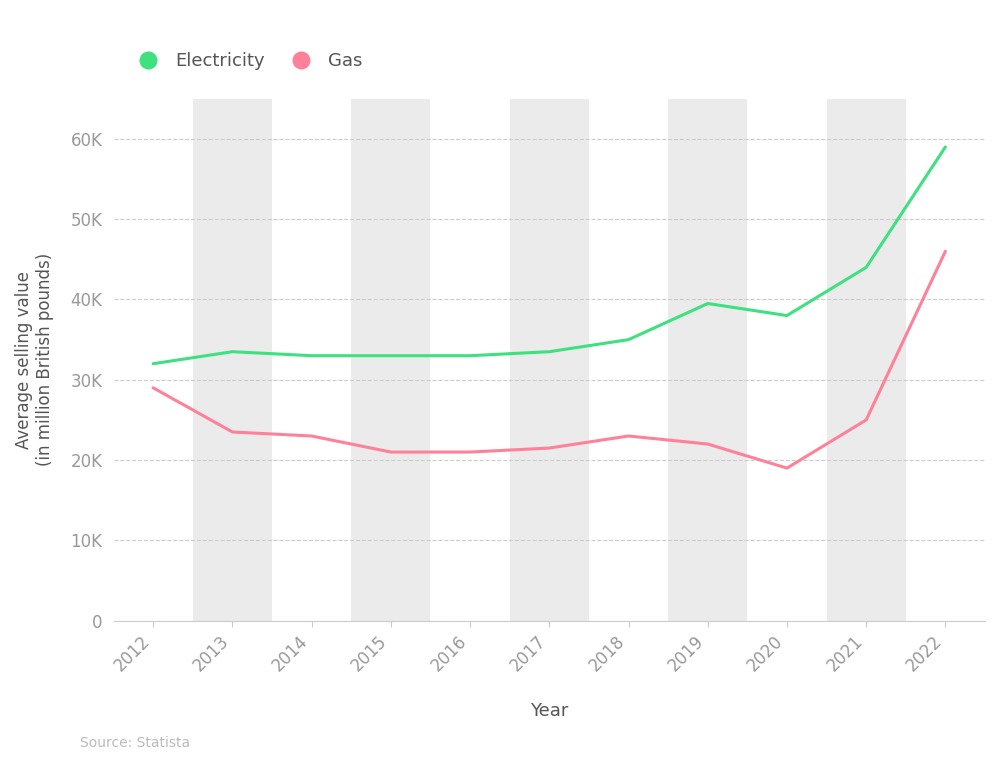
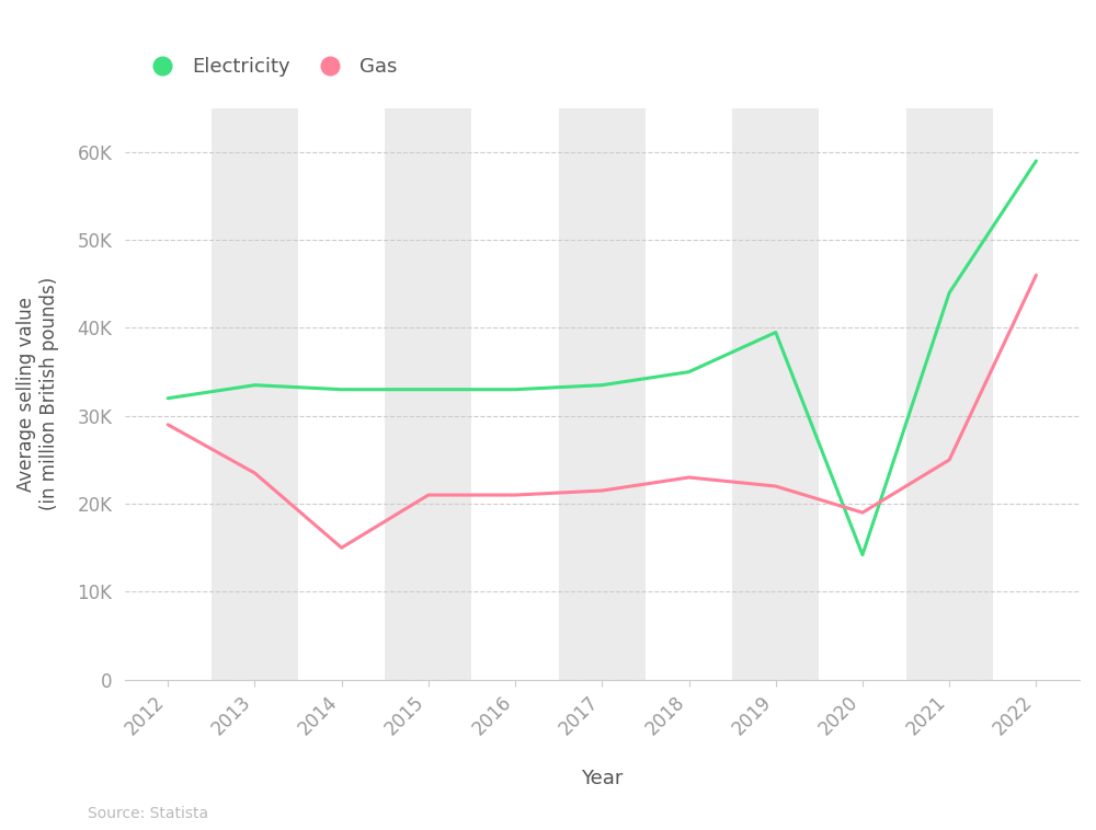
Gas/2014: 23.0K -> 15.0K
Electricity/2020: 38.0K -> 14.2K
